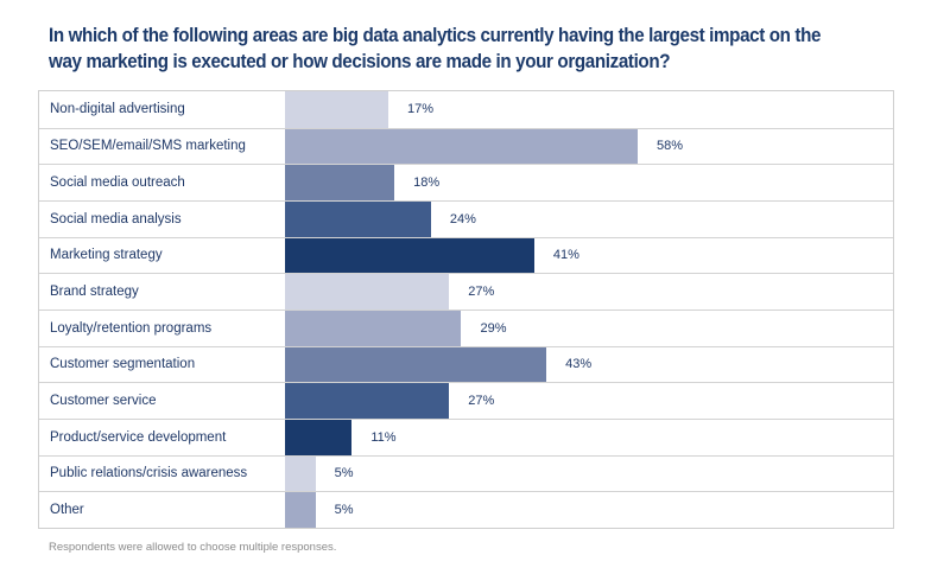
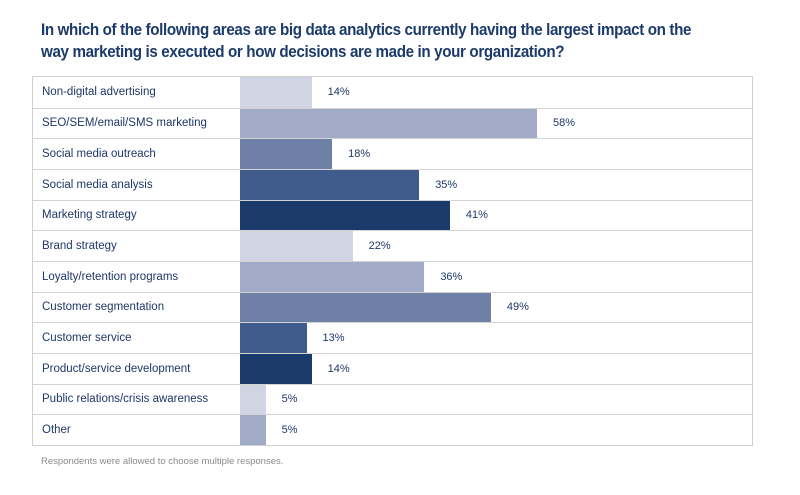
Non-digital advertising: 17% -> 14%
Social media analysis: 24% -> 35%
Brand strategy: 27% -> 22%
Loyalty/retention programs: 29% -> 36%
Customer segmentation: 43% -> 49%
Customer service: 27% -> 13%
Product/service development: 11% -> 14%
